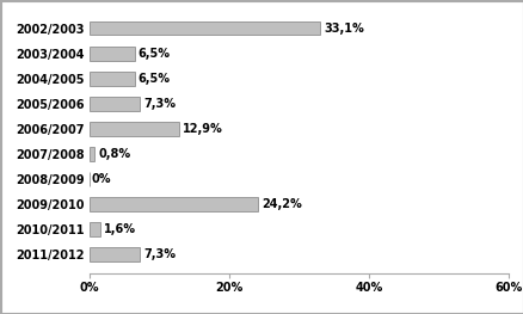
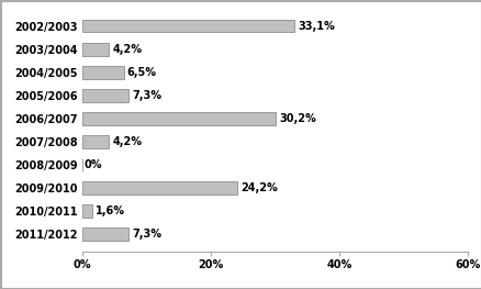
2003/2004: 6,5% -> 4,2%
2006/2007: 12,9% -> 30,2%
2007/2008: 0,8% -> 4,2%
